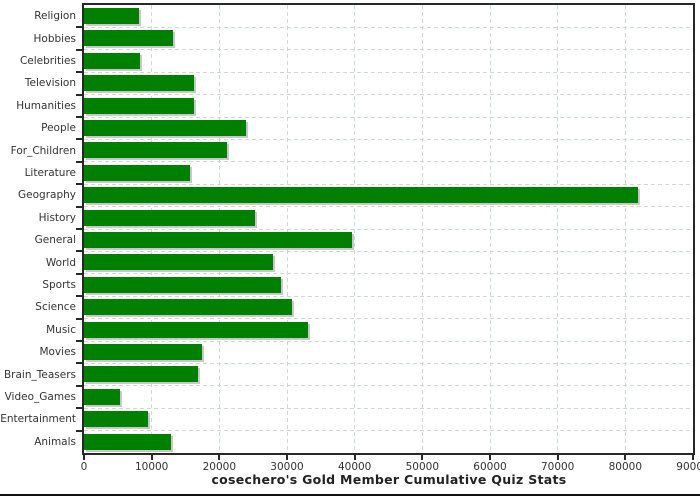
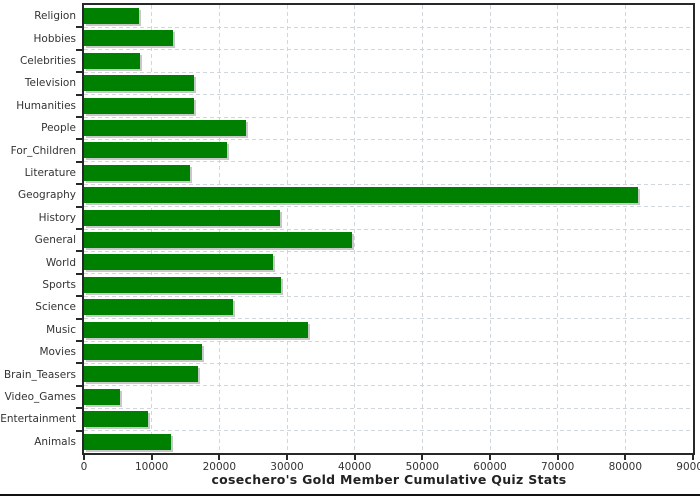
History: 25000 -> 29000
Science: 31000 -> 22000
